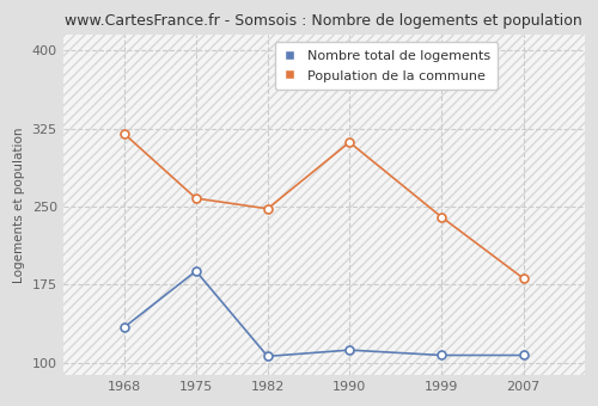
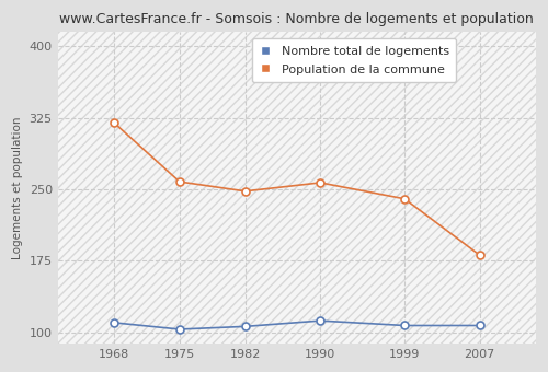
Nombre total de logements/1968: 134 -> 110
Nombre total de logements/1975: 188 -> 103
Population de la commune/1990: 312 -> 257
